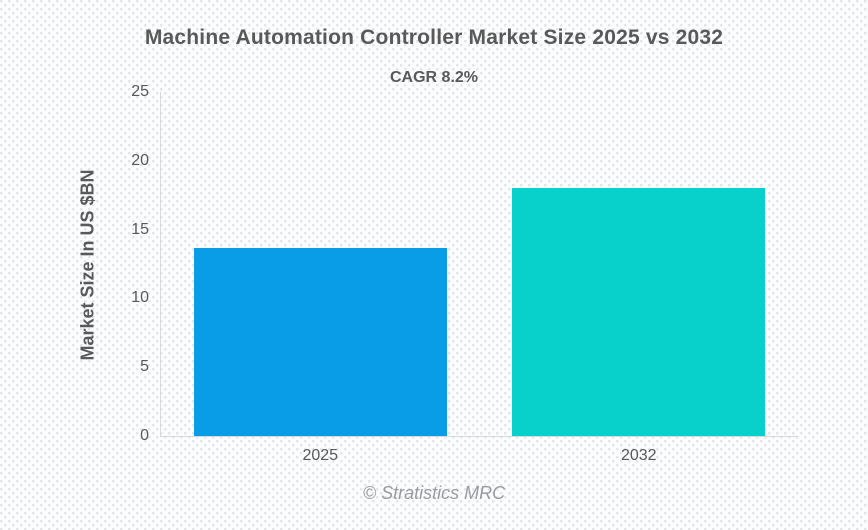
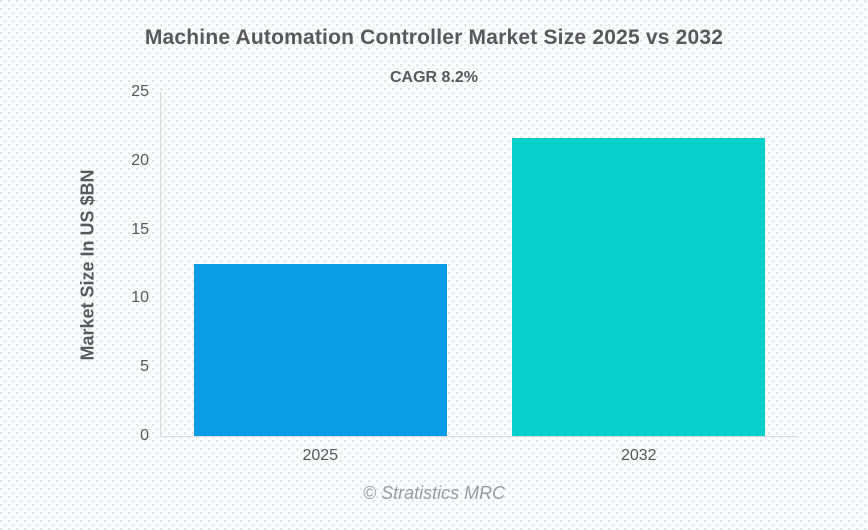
2025: 13.7 -> 12.5
2032: 18.0 -> 21.7
